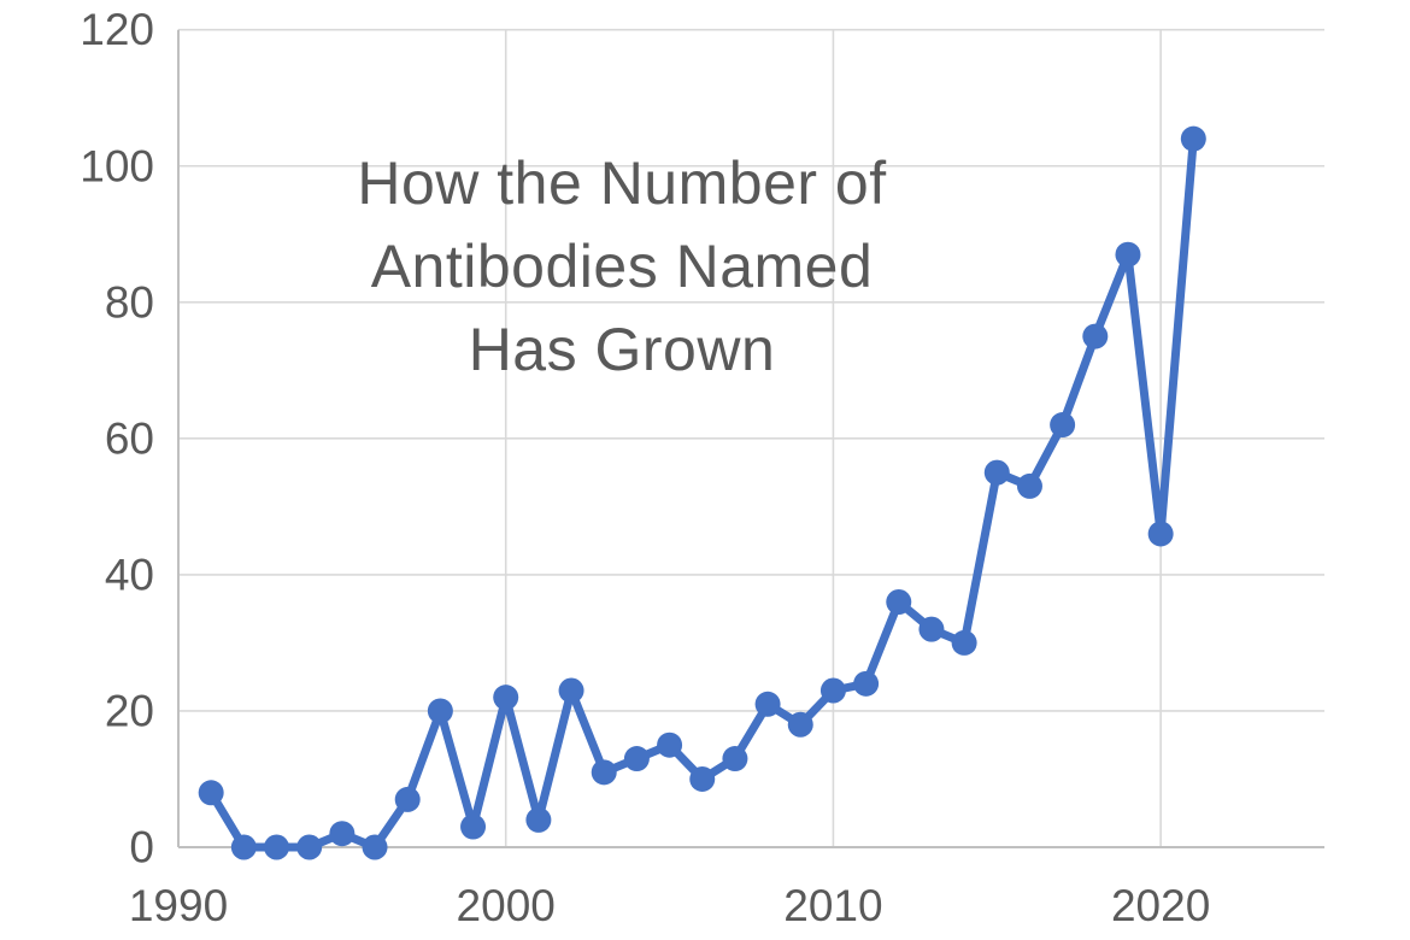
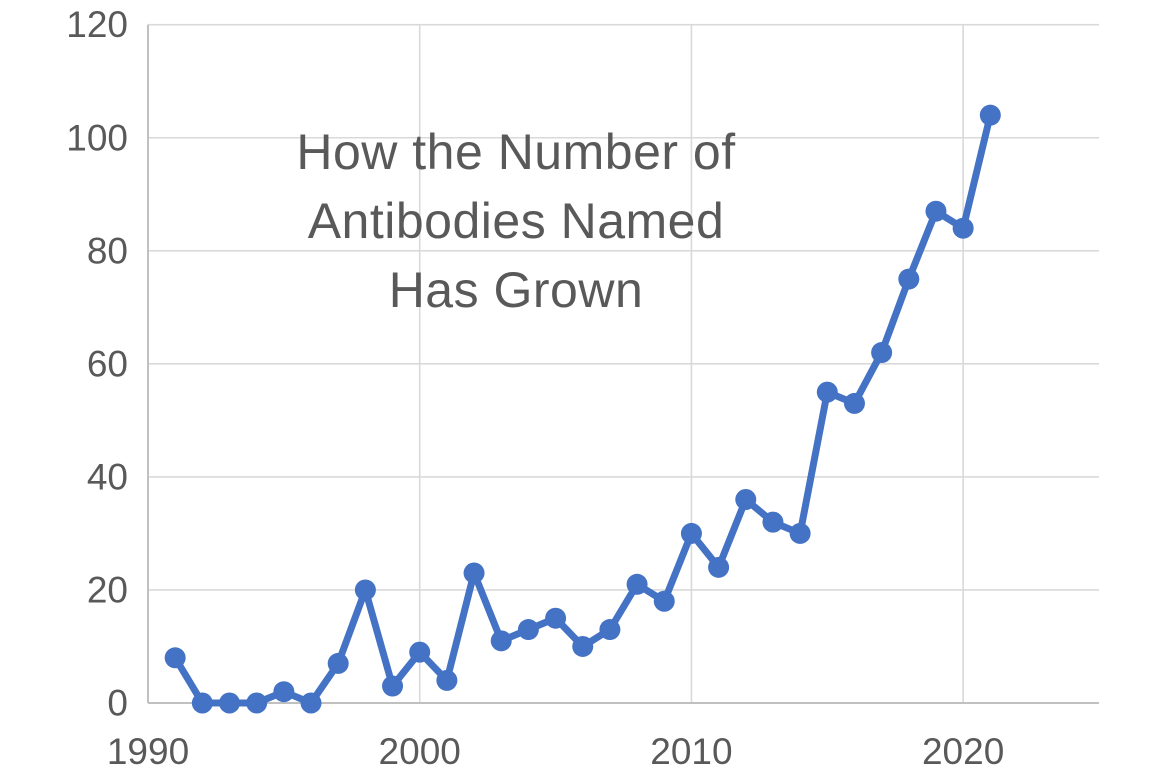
2000: 22 -> 9
2010: 23 -> 30
2020: 46 -> 84
